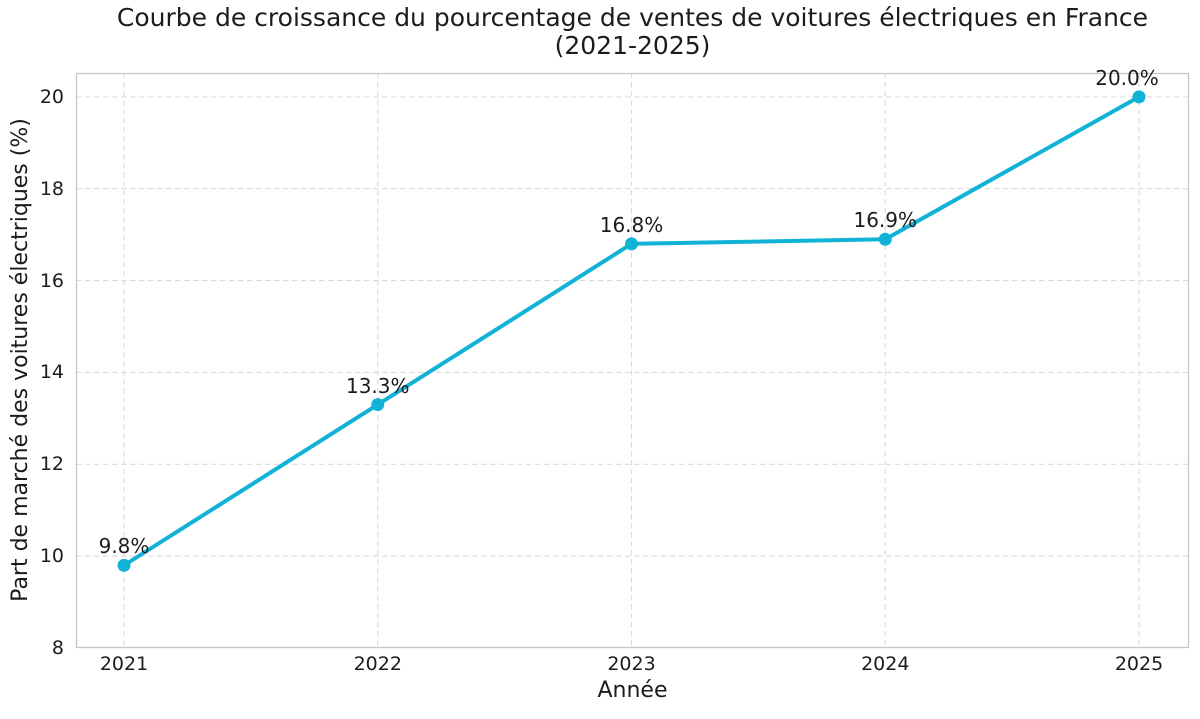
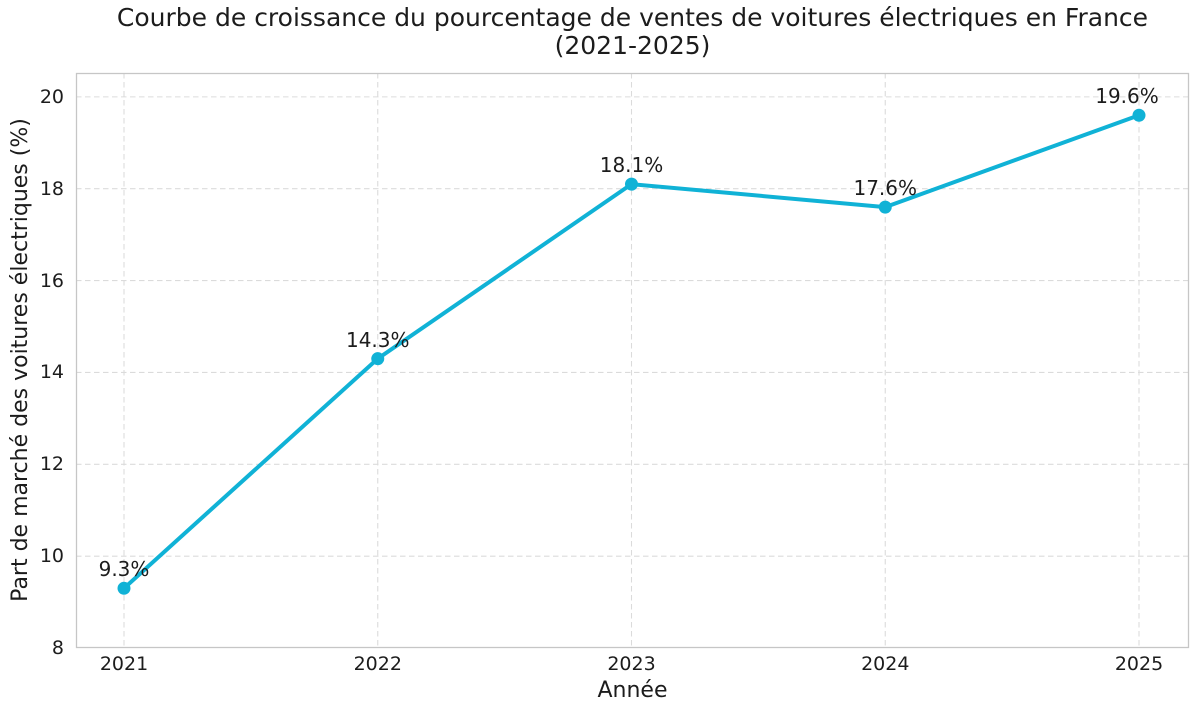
2021: 9.8% -> 9.3%
2022: 13.3% -> 14.3%
2023: 16.8% -> 18.1%
2024: 16.9% -> 17.6%
2025: 20.0% -> 19.6%
